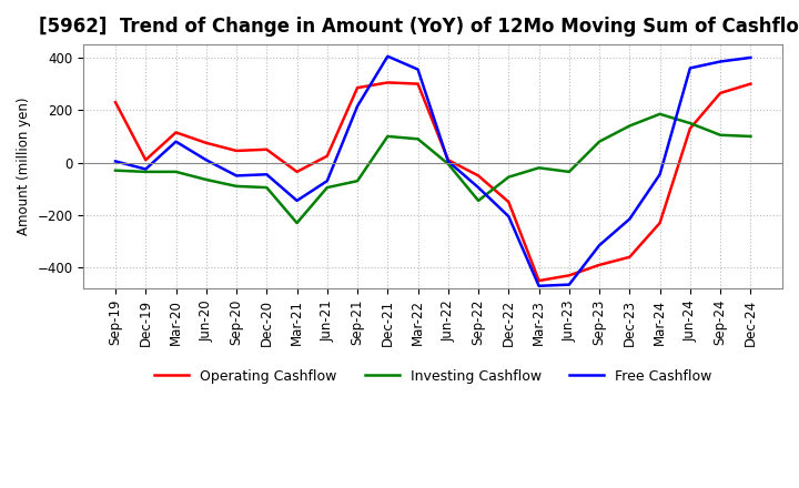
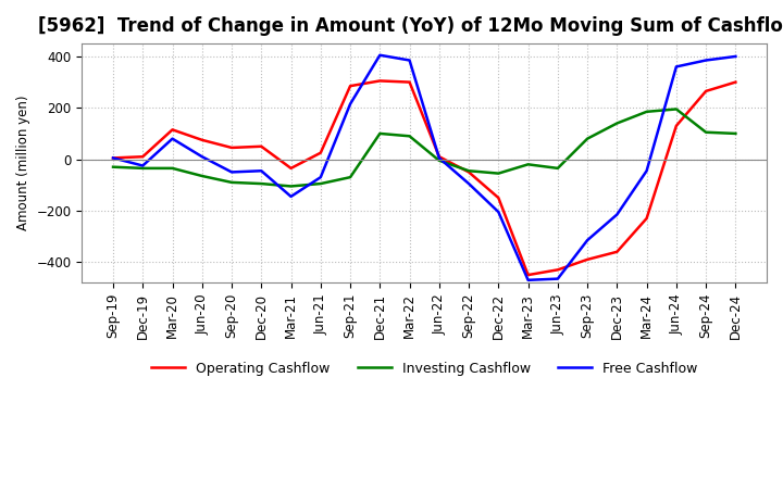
Operating Cashflow/Sep-19: 230 -> 5
Investing Cashflow/Mar-21: -230 -> -105
Free Cashflow/Mar-22: 355 -> 385
Investing Cashflow/Sep-22: -145 -> -45
Investing Cashflow/Jun-24: 150 -> 195
